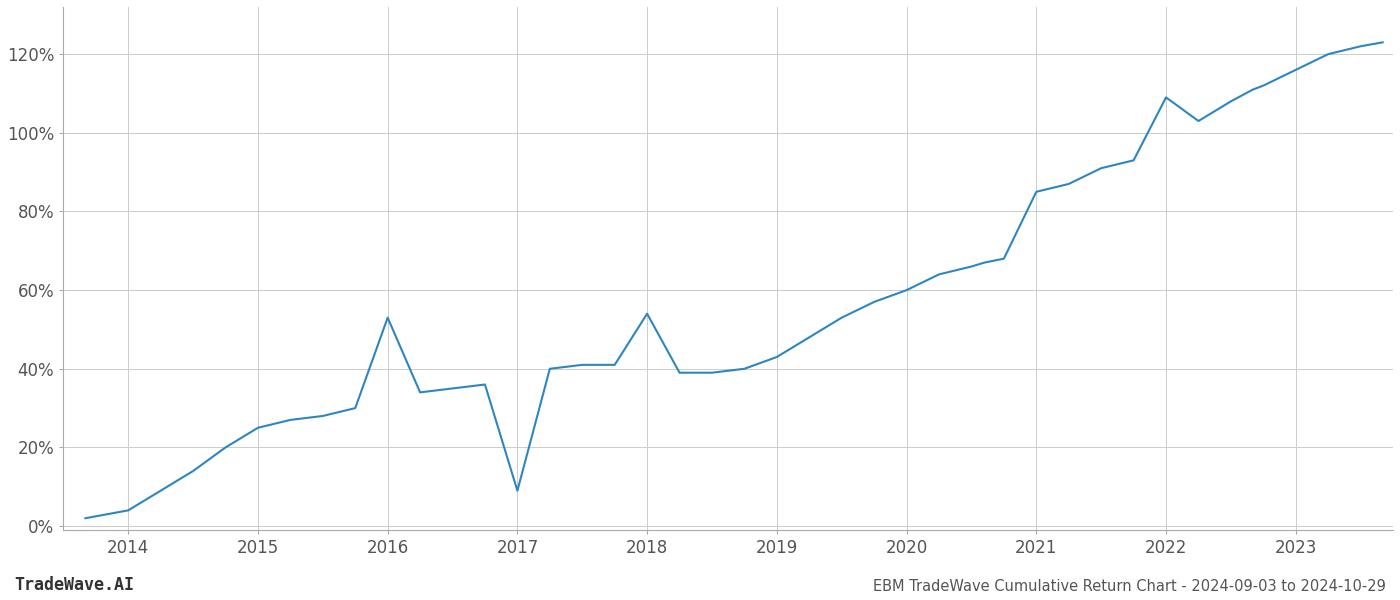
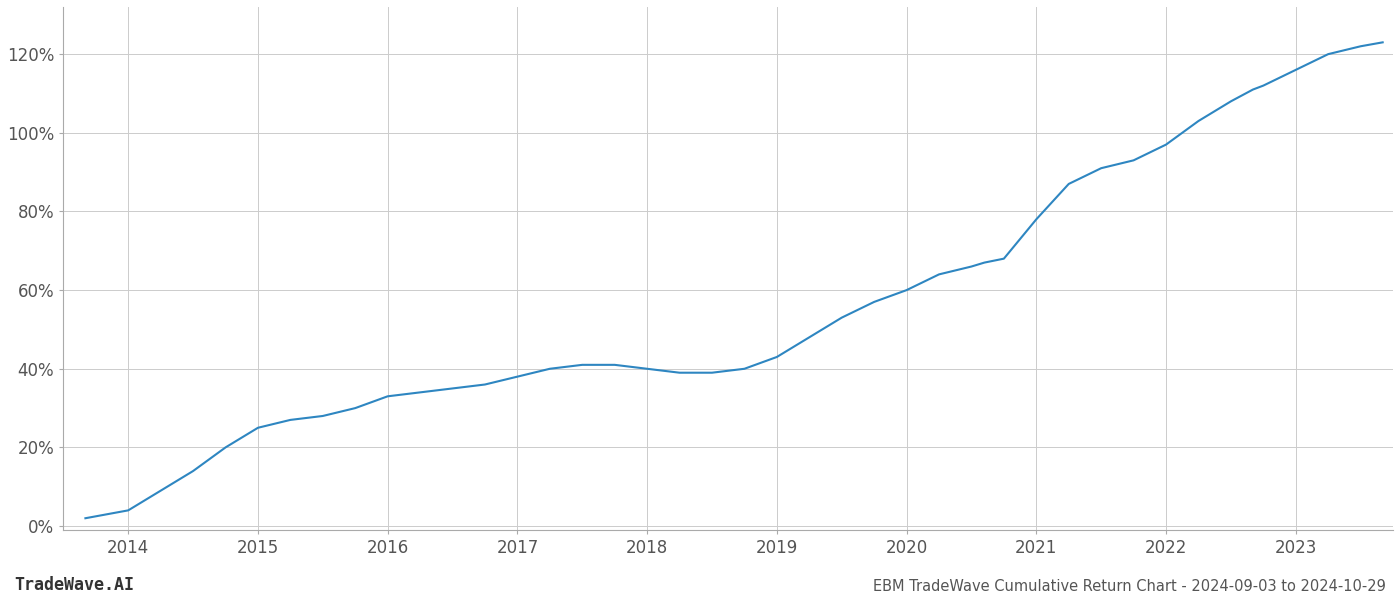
2016: 53% -> 33%
2017: 9% -> 38%
2018: 54% -> 40%
2021: 85% -> 78%
2022: 109% -> 97%
